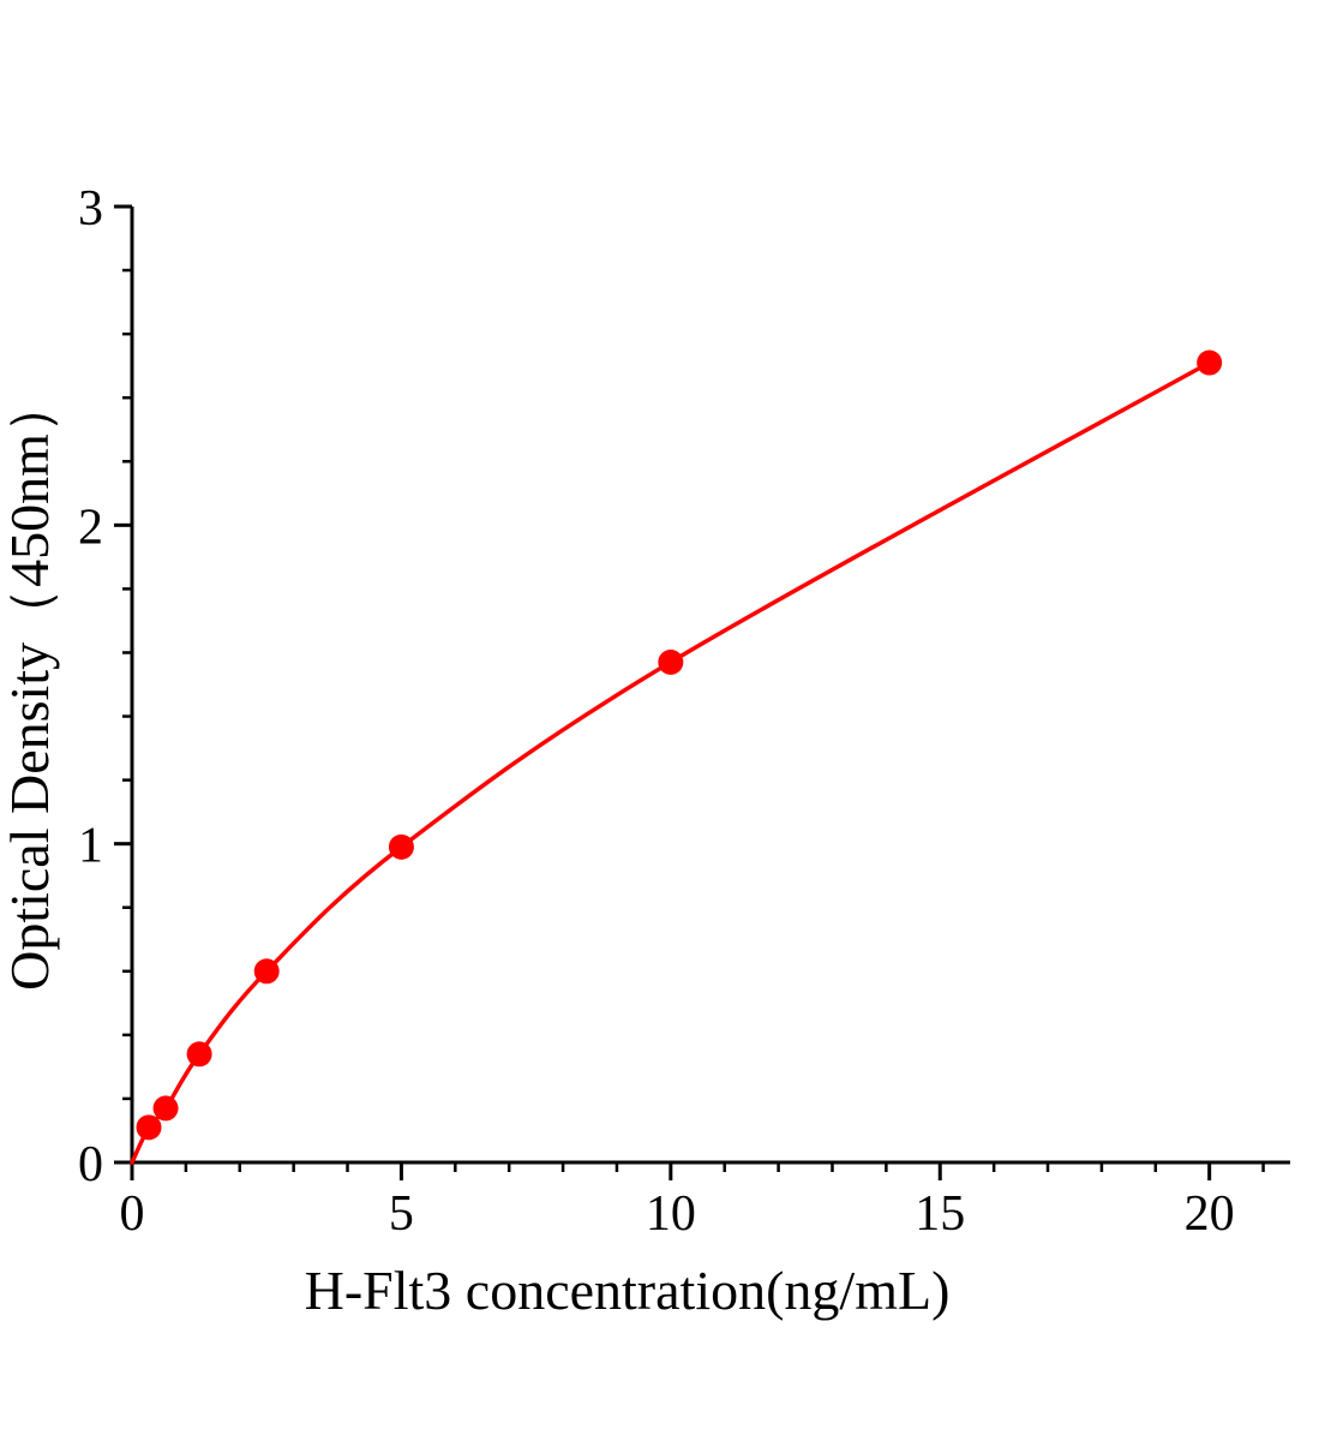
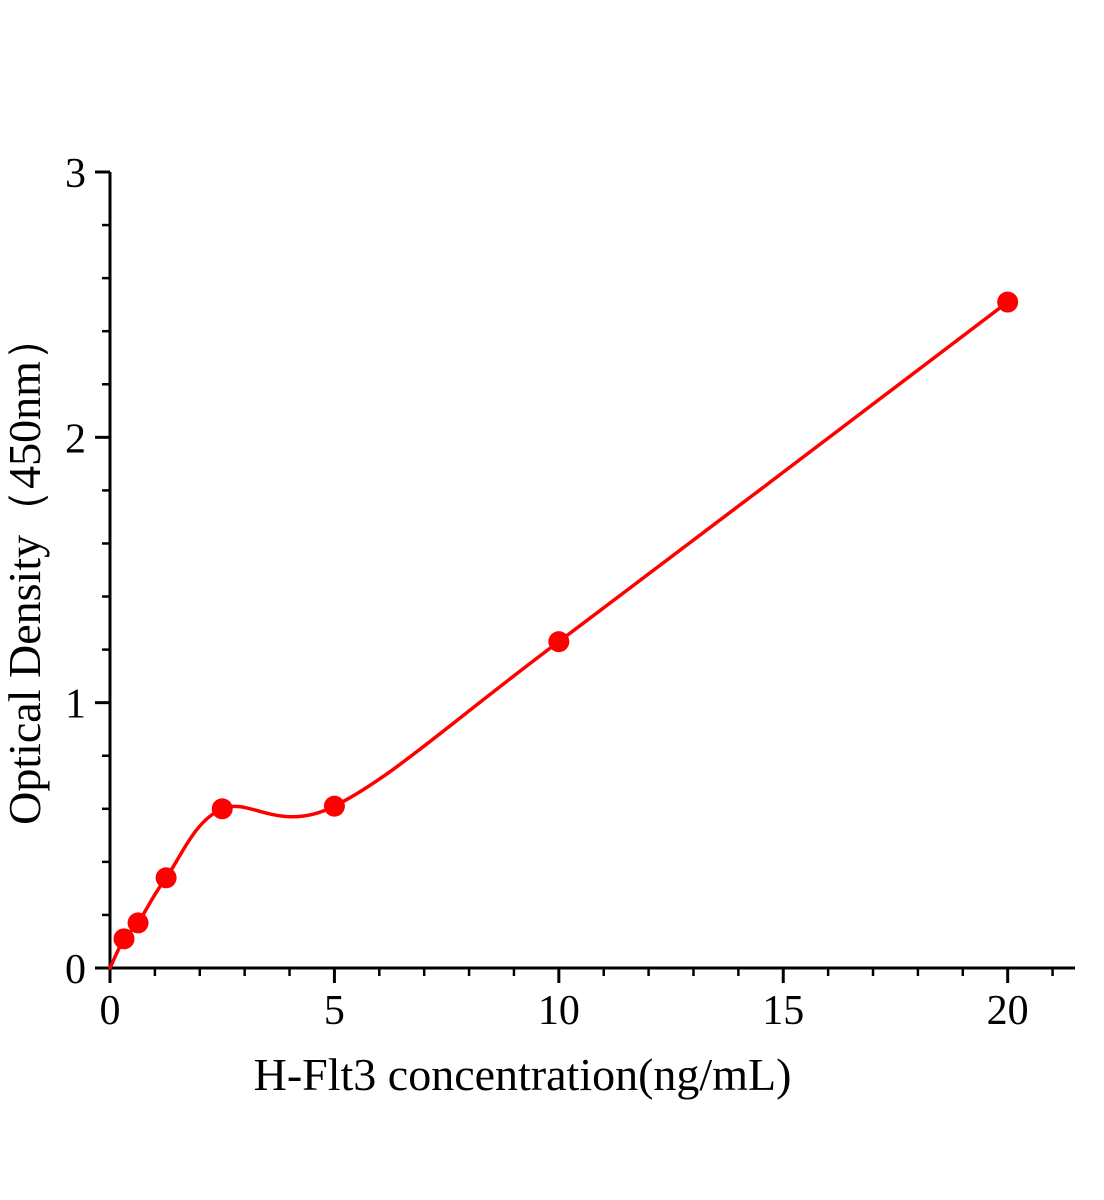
5: 0.99 -> 0.61
10: 1.57 -> 1.23
